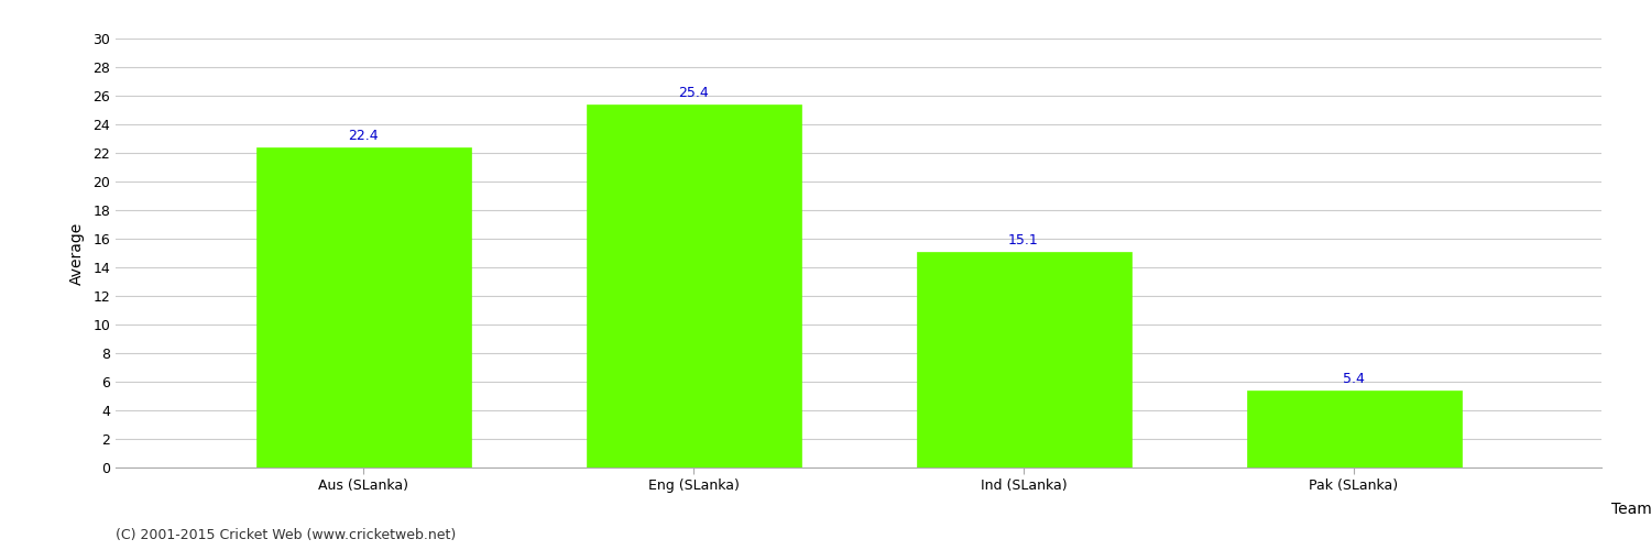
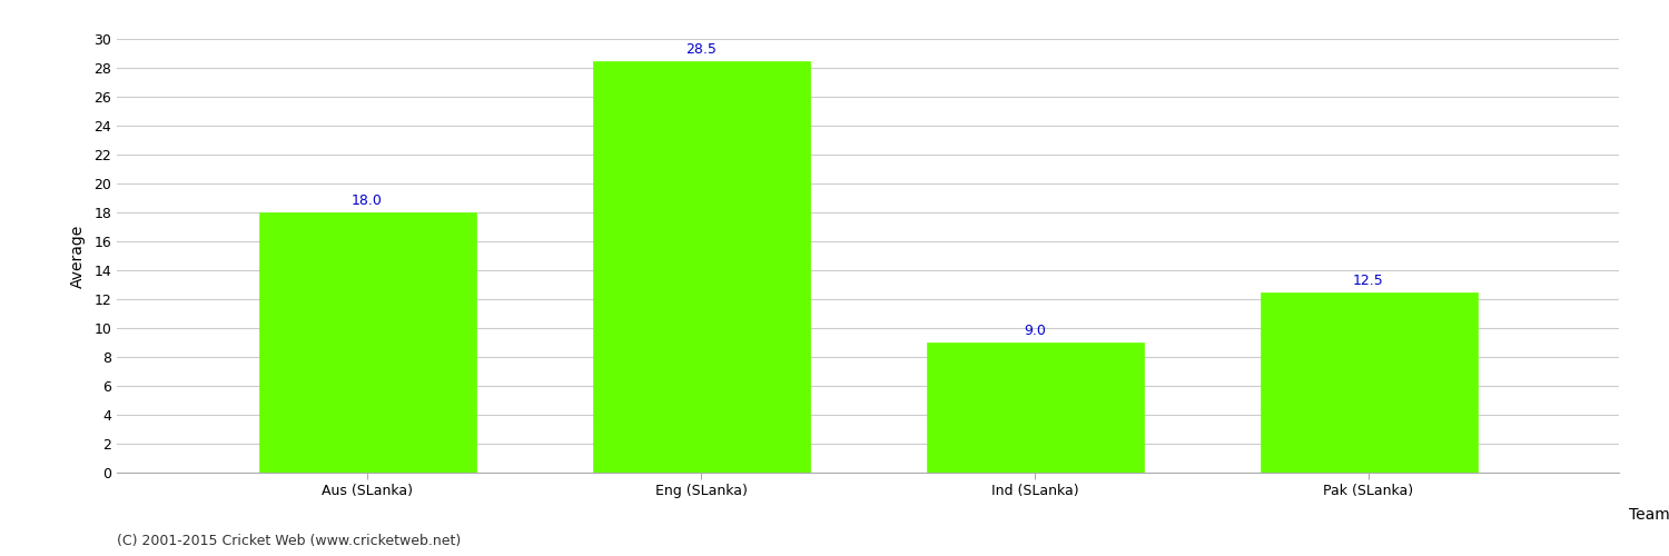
Aus (SLanka): 22.4 -> 18.0
Eng (SLanka): 25.4 -> 28.5
Ind (SLanka): 15.1 -> 9.0
Pak (SLanka): 5.4 -> 12.5
